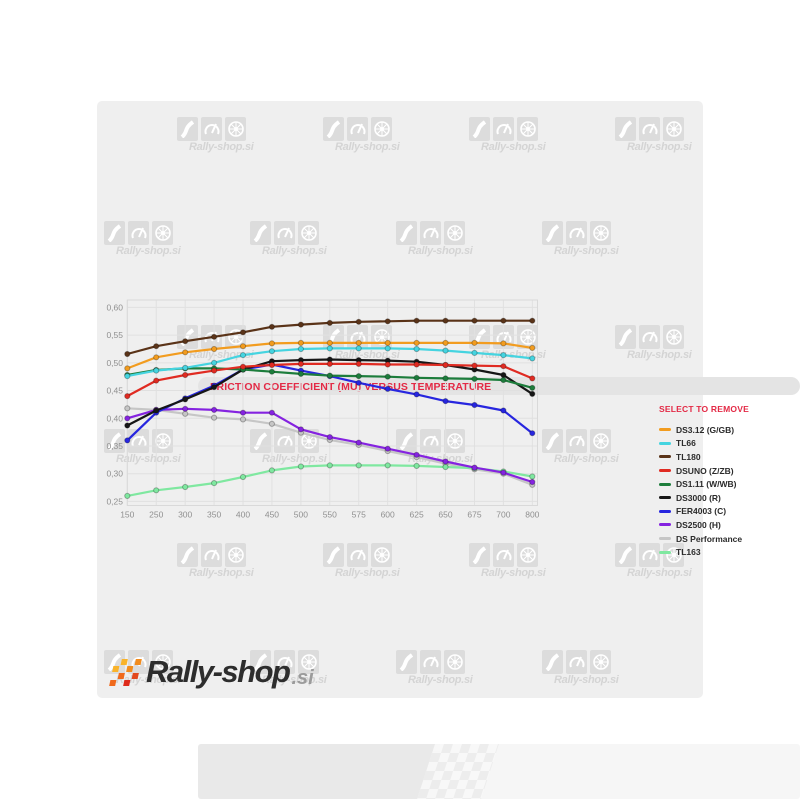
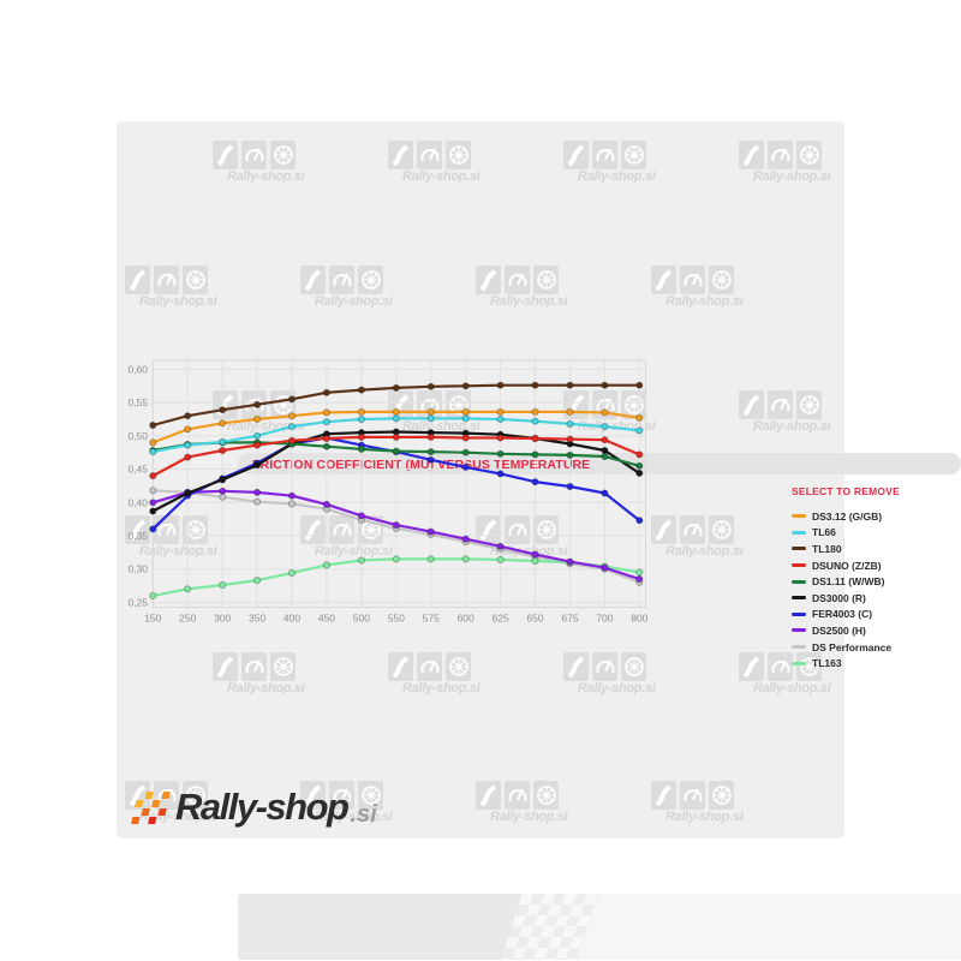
DS2500 (H)/450: 0,41 -> 0,40
